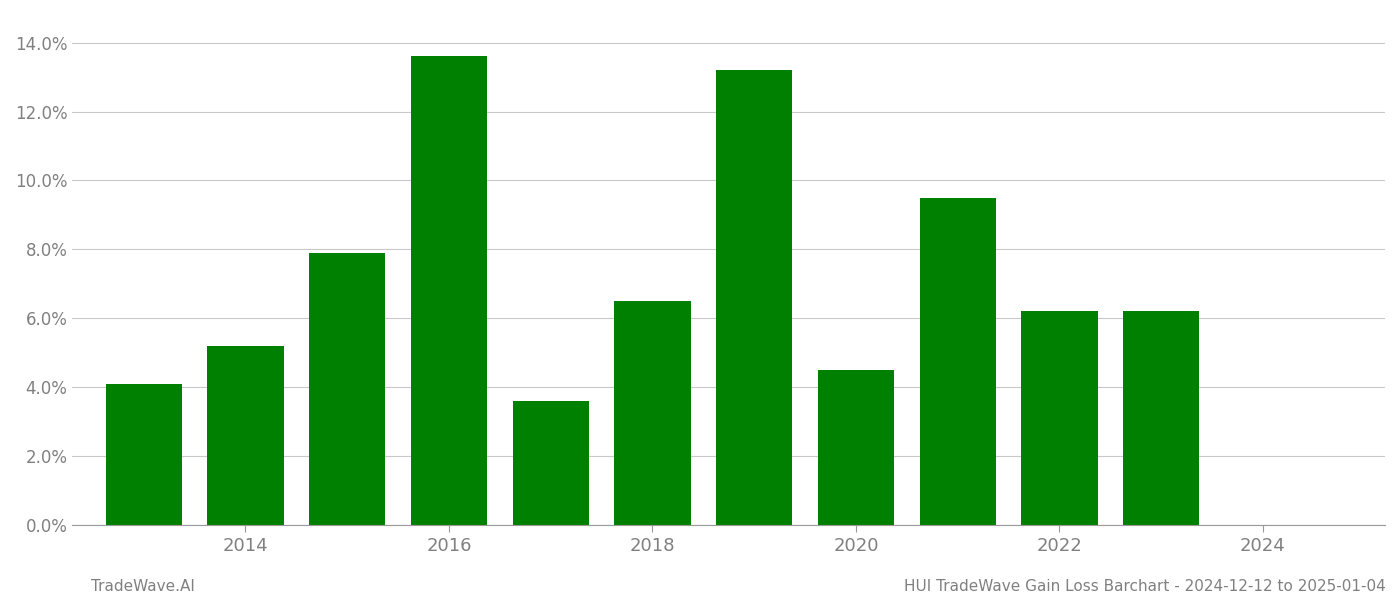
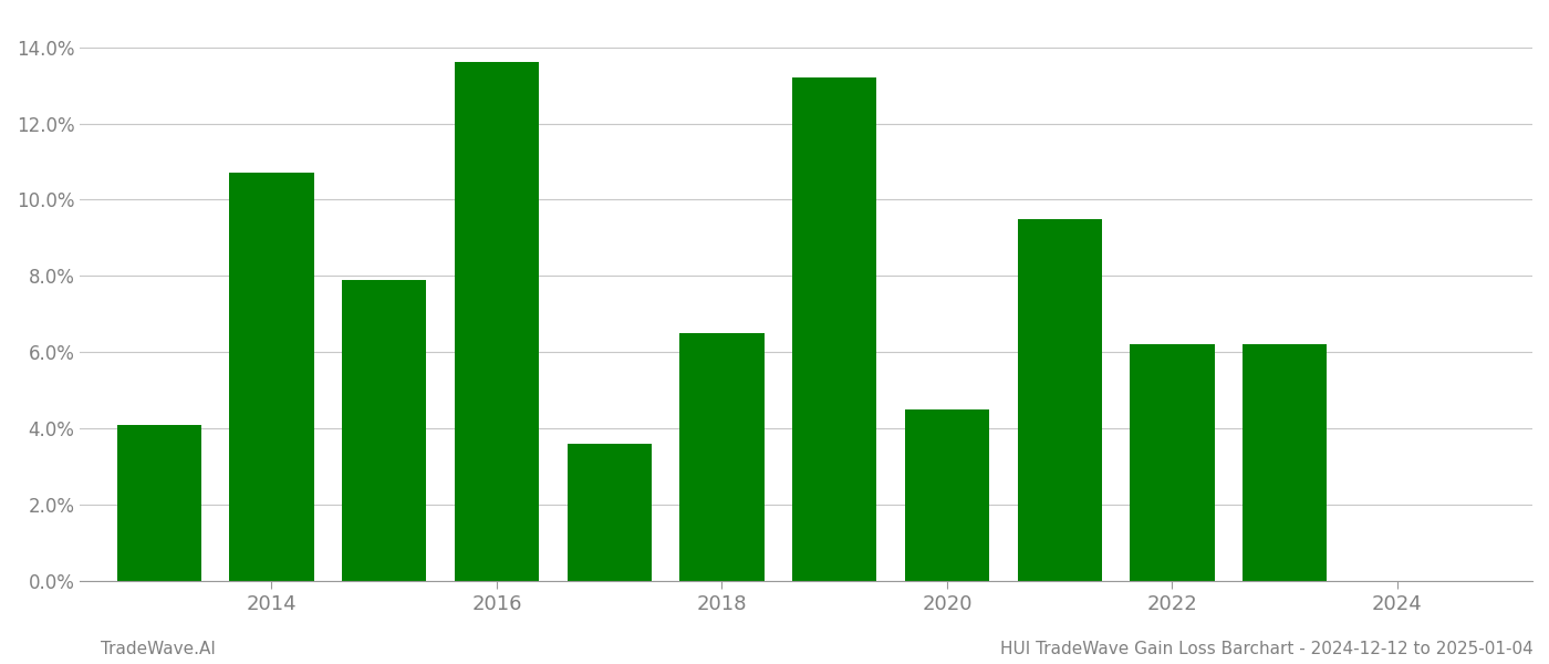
2014: 5.2% -> 10.7%
